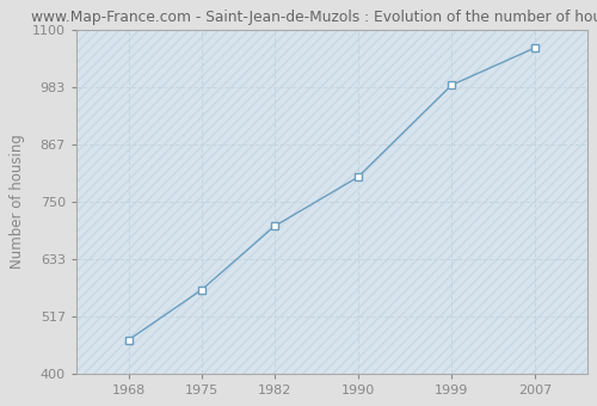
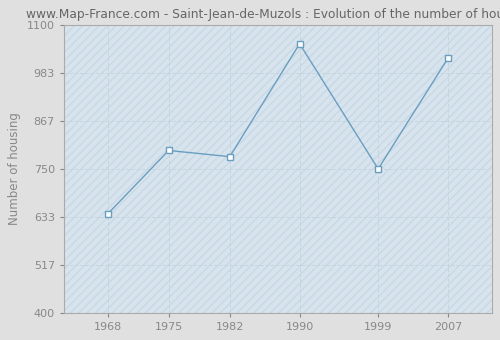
1968: 468 -> 640
1975: 570 -> 795
1982: 700 -> 780
1990: 800 -> 1055
1999: 988 -> 750
2007: 1064 -> 1020
